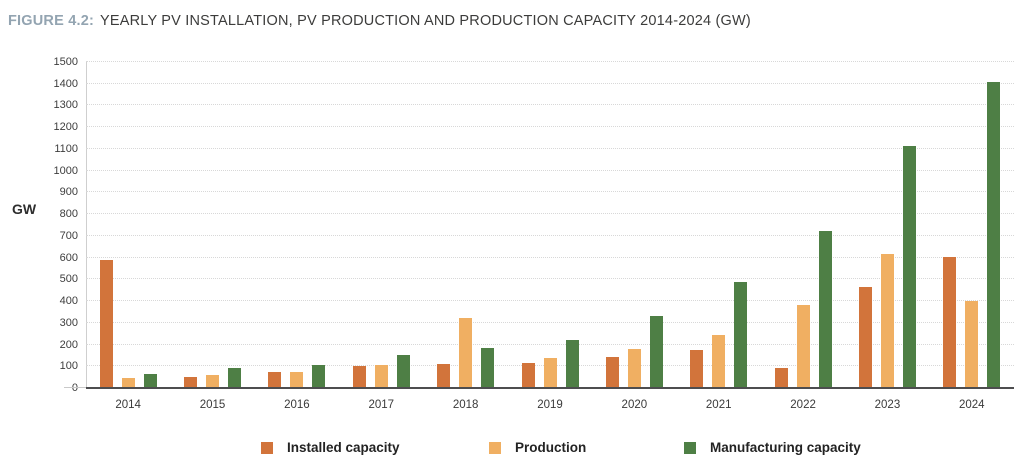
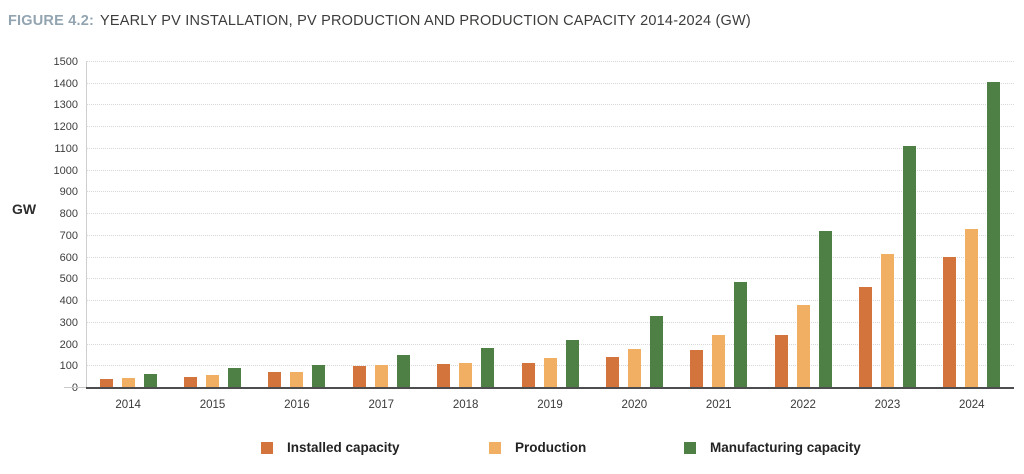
Installed capacity/2014: 590 -> 40
Production/2018: 320 -> 120
Installed capacity/2022: 90 -> 240
Production/2024: 400 -> 730
